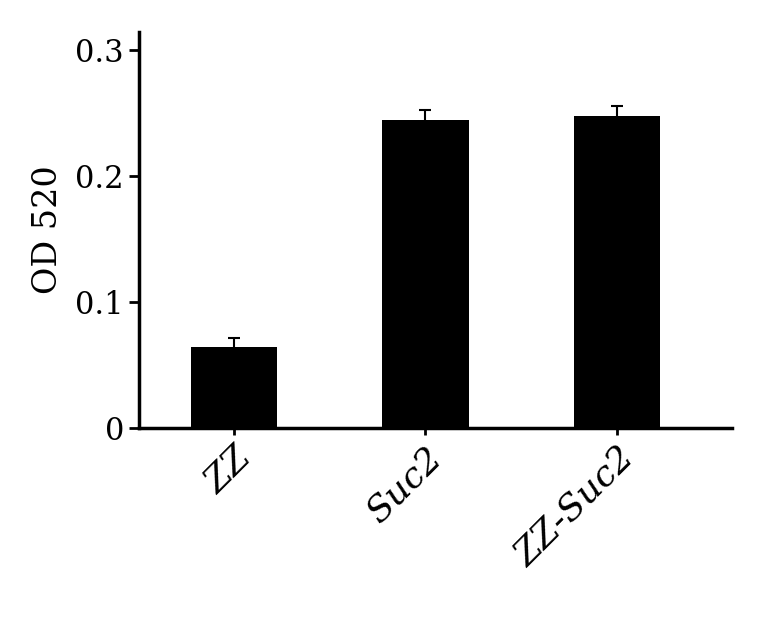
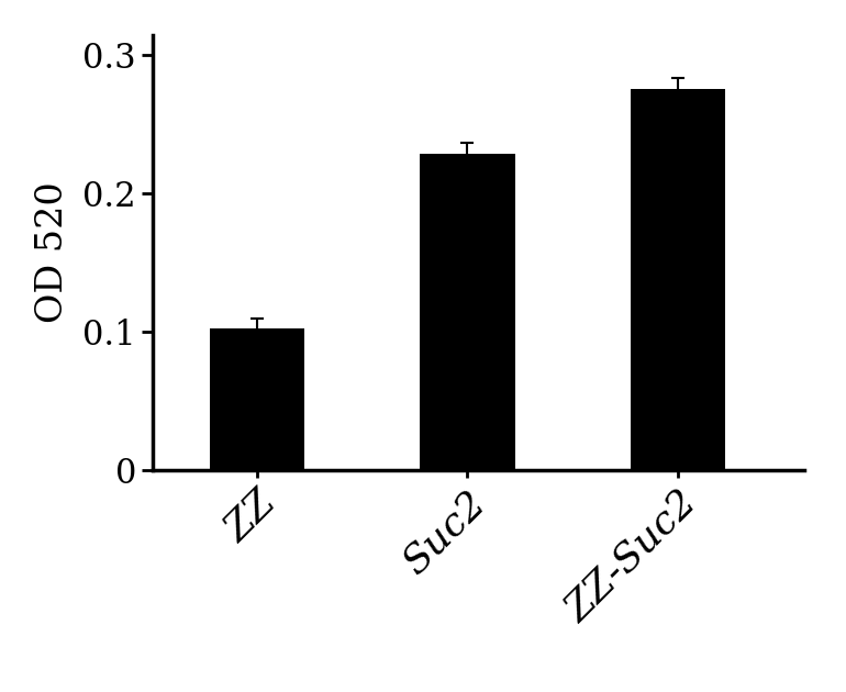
ZZ: 0.065 -> 0.103
Suc2: 0.245 -> 0.229
ZZ-Suc2: 0.248 -> 0.276
